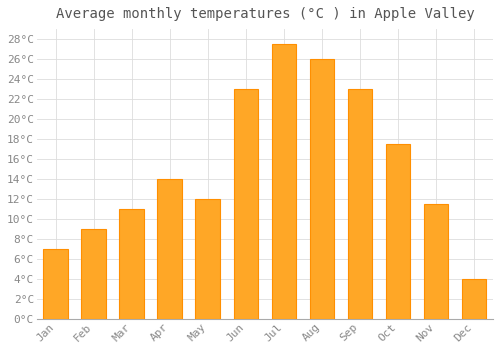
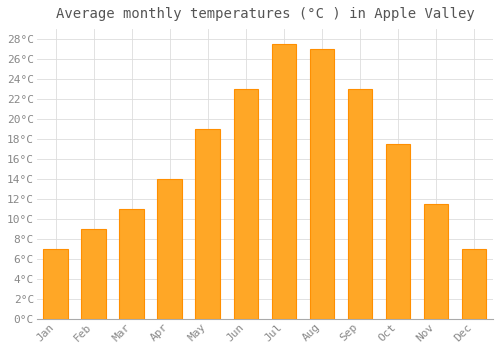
May: 12.0°C -> 19.0°C
Aug: 26.0°C -> 27.0°C
Dec: 4.0°C -> 7.0°C
